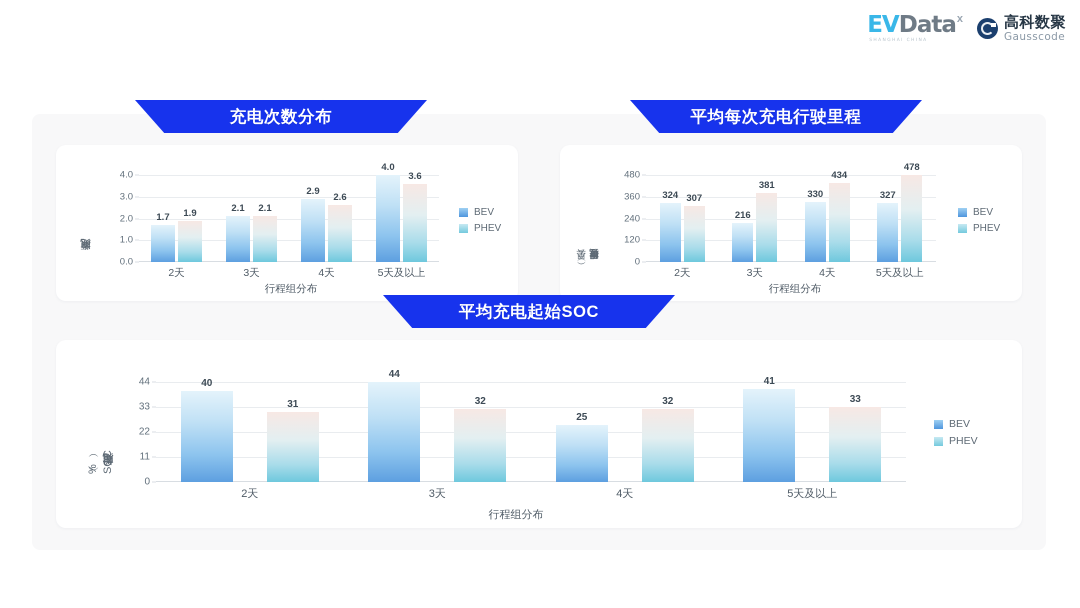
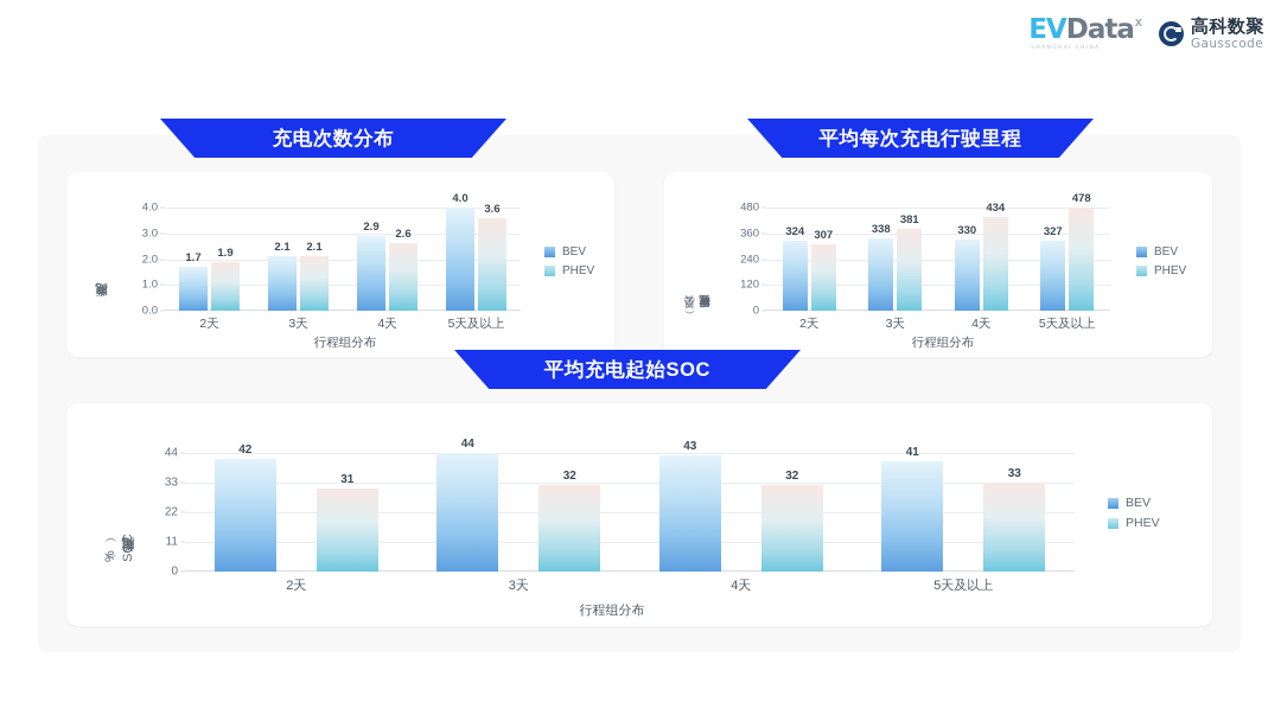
平均每次充电行驶里程/BEV/3天: 216 -> 338
平均充电起始SOC/BEV/2天: 40 -> 42
平均充电起始SOC/BEV/4天: 25 -> 43
